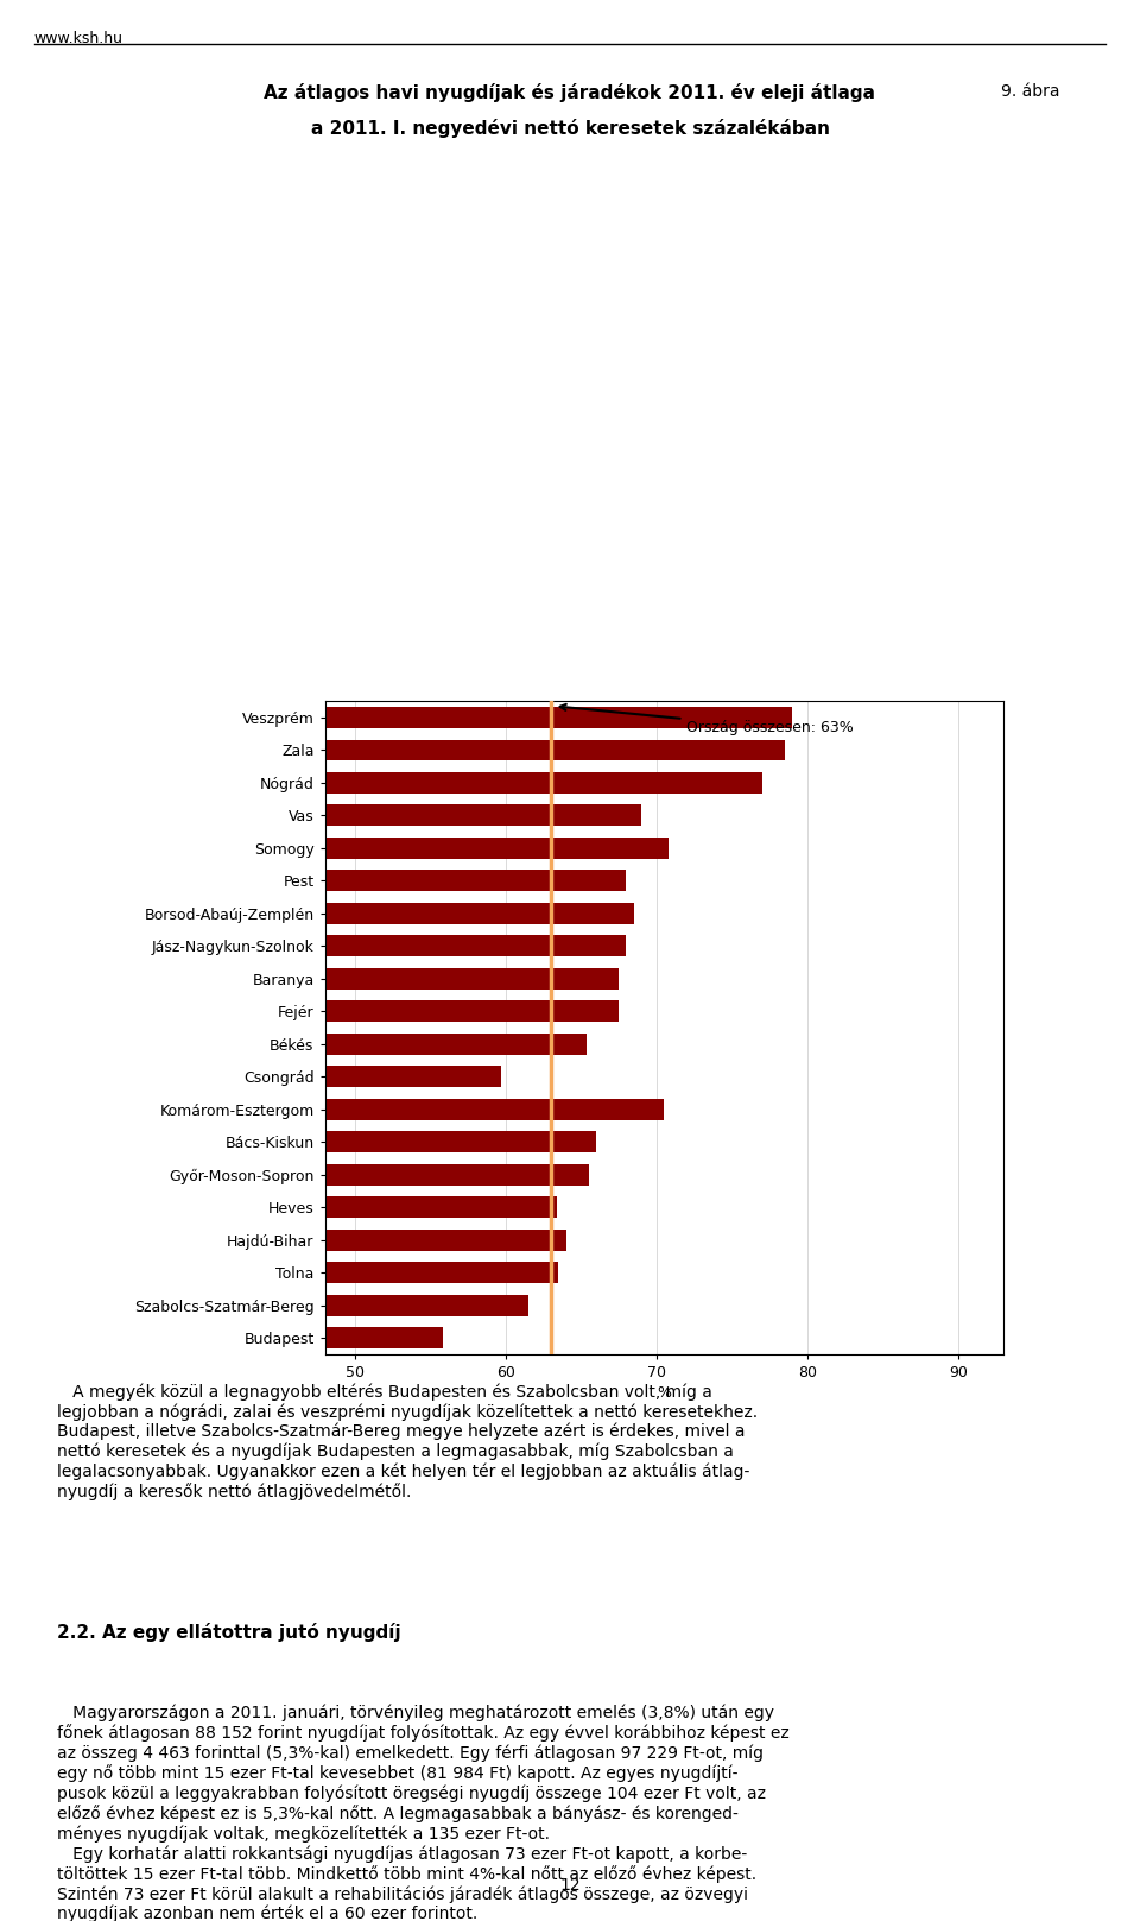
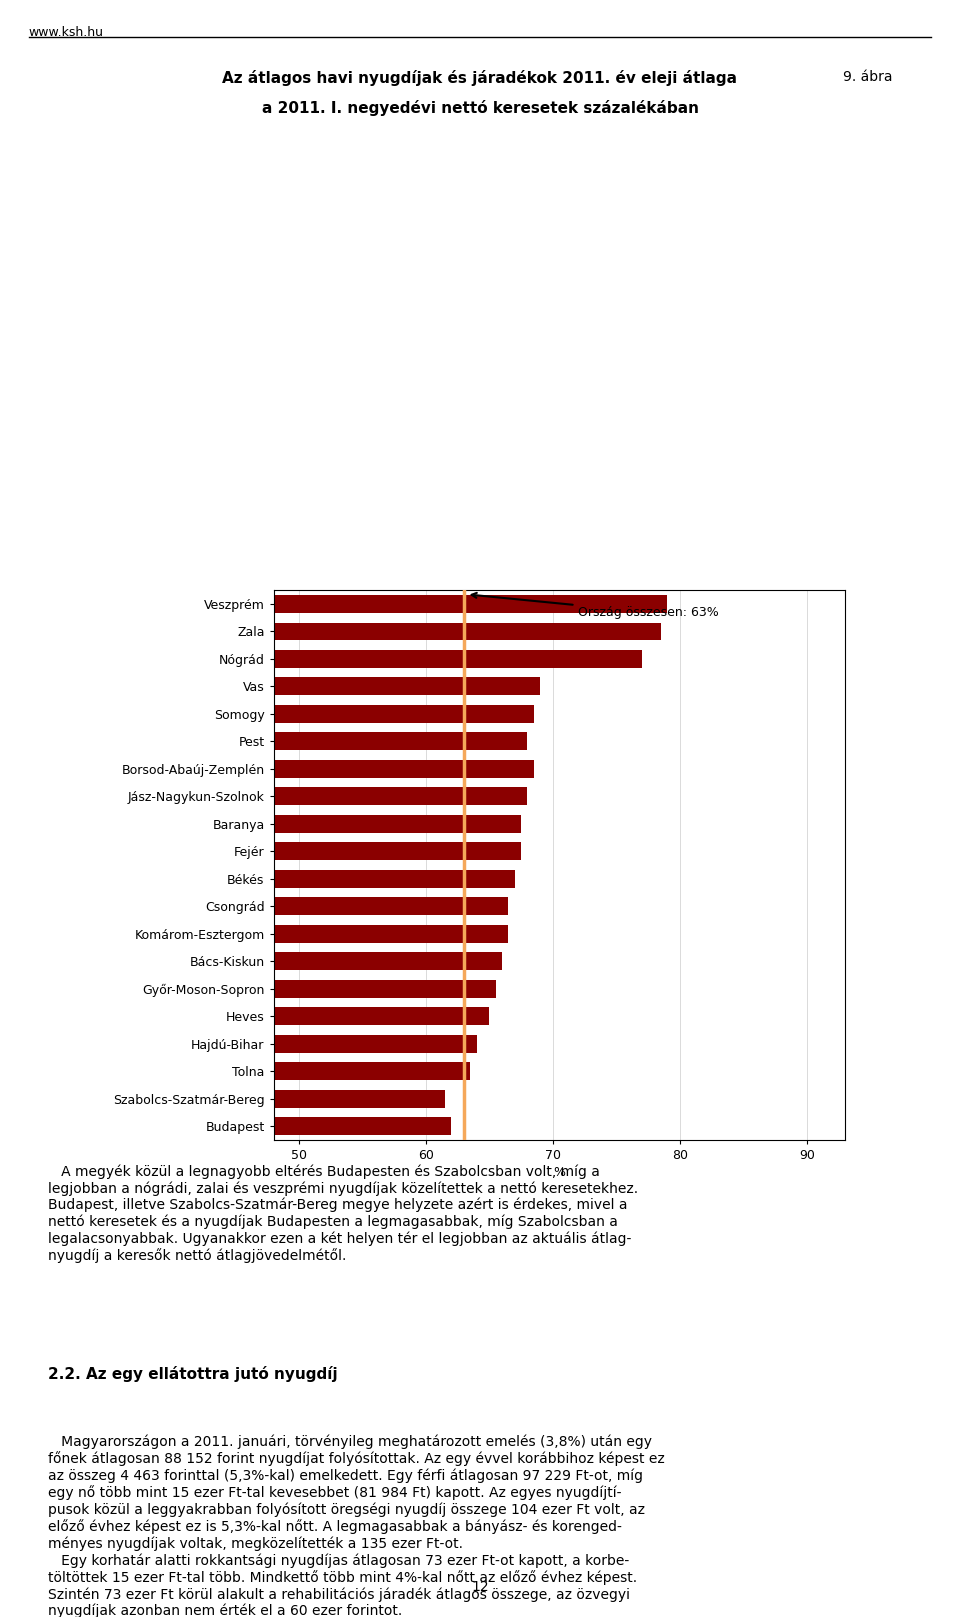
Somogy: 70.8 -> 68.5
Békés: 65.4 -> 67.0
Csongrád: 59.7 -> 66.5
Komárom-Esztergom: 70.5 -> 66.5
Heves: 63.4 -> 65.0
Budapest: 55.8 -> 62.0
